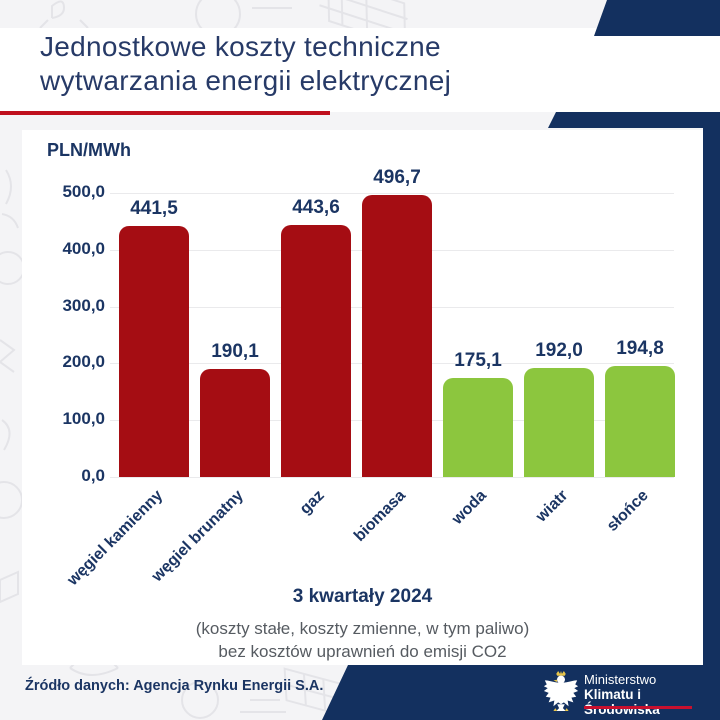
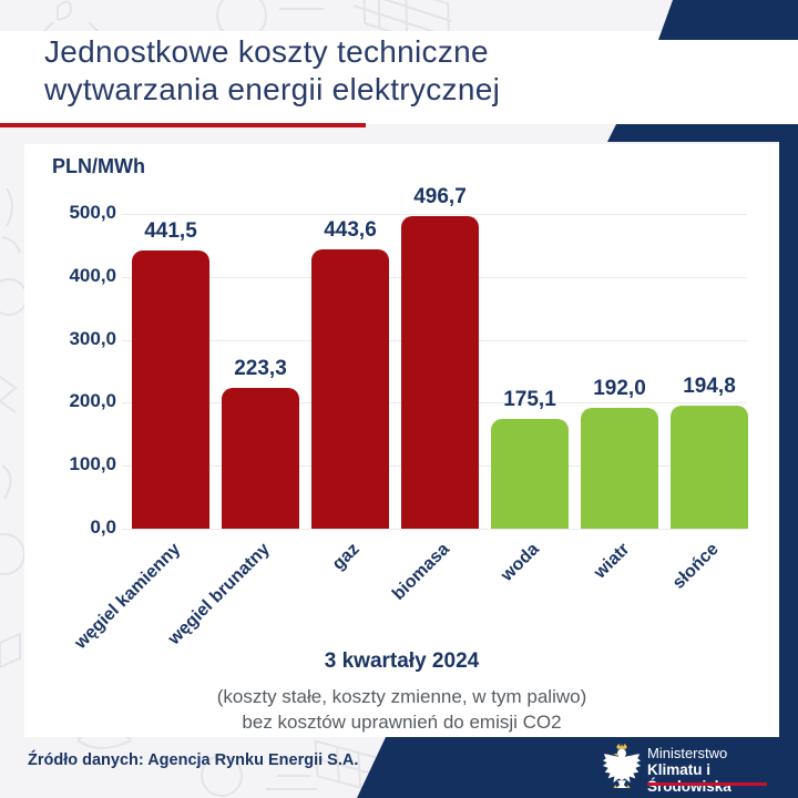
węgiel brunatny: 190,1 -> 223,3
